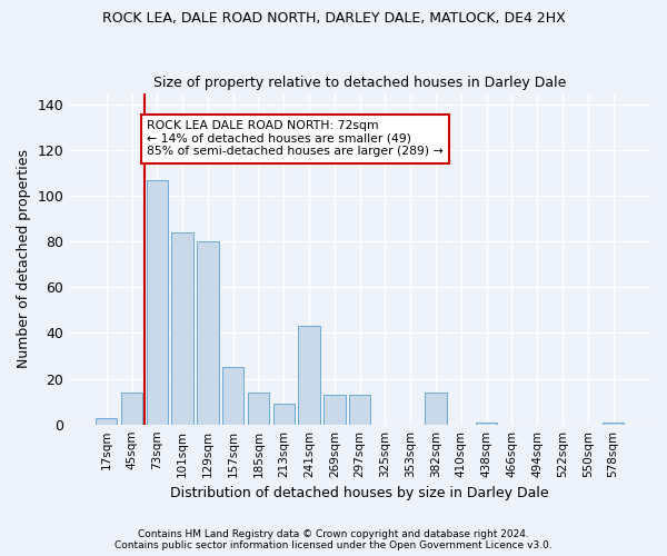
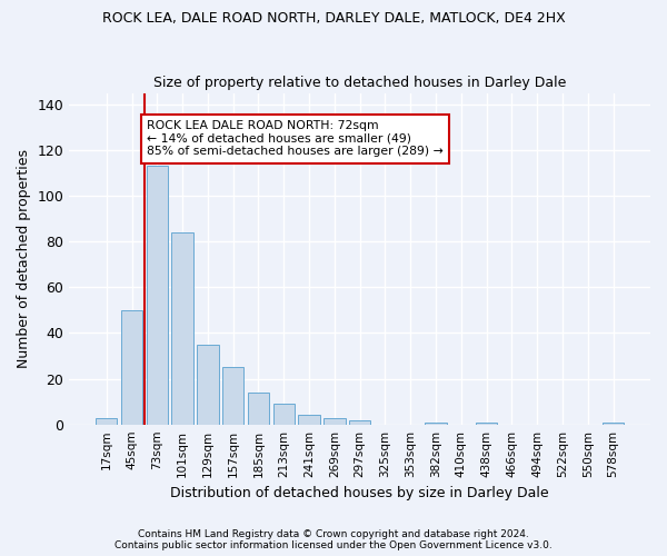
45sqm: 14 -> 50
73sqm: 107 -> 113
129sqm: 80 -> 35
241sqm: 43 -> 4
269sqm: 13 -> 3
297sqm: 13 -> 2
382sqm: 14 -> 1
